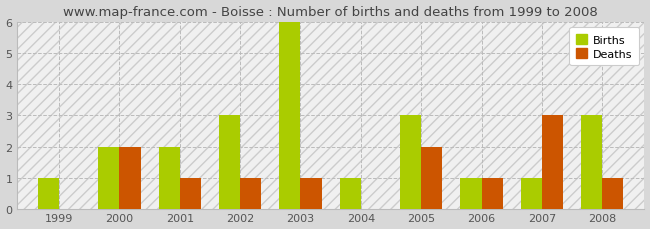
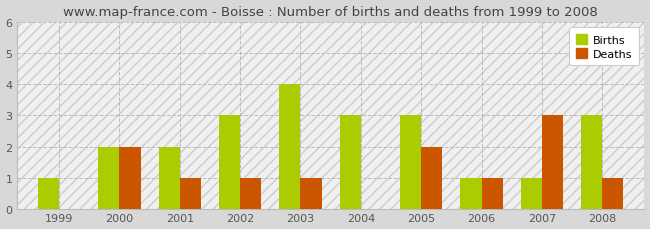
Births/2003: 6 -> 4
Births/2004: 1 -> 3
